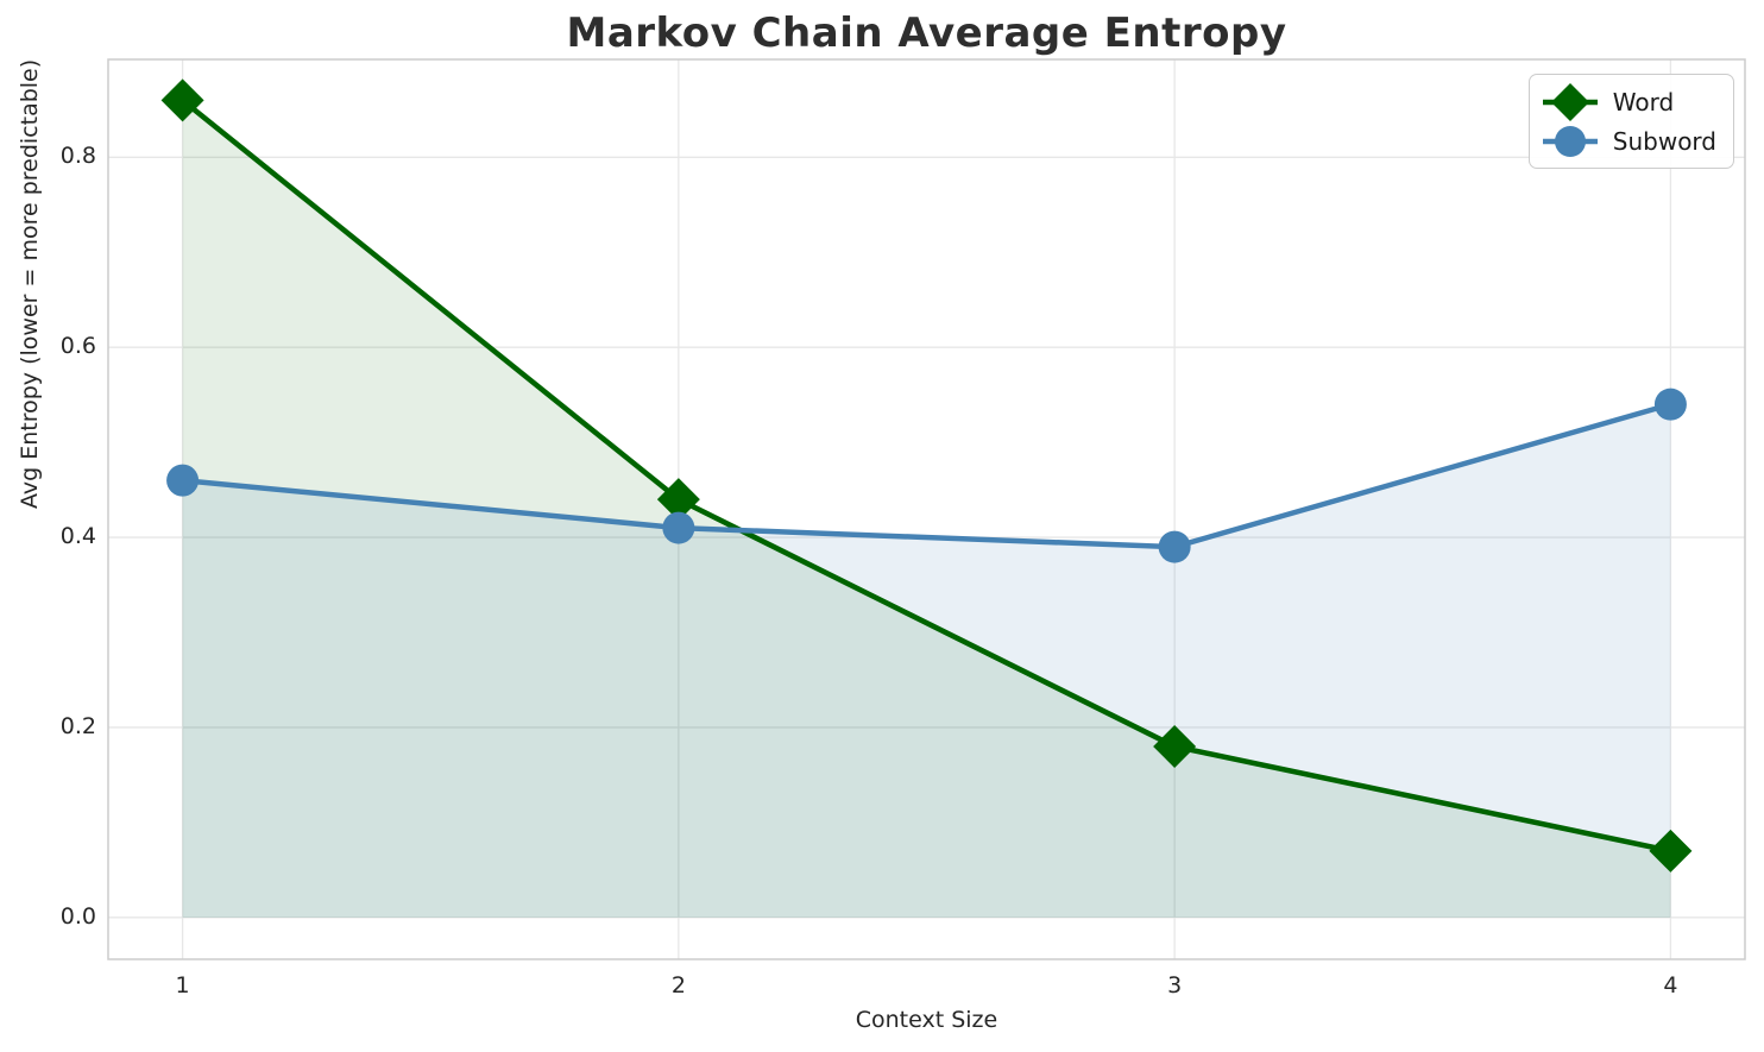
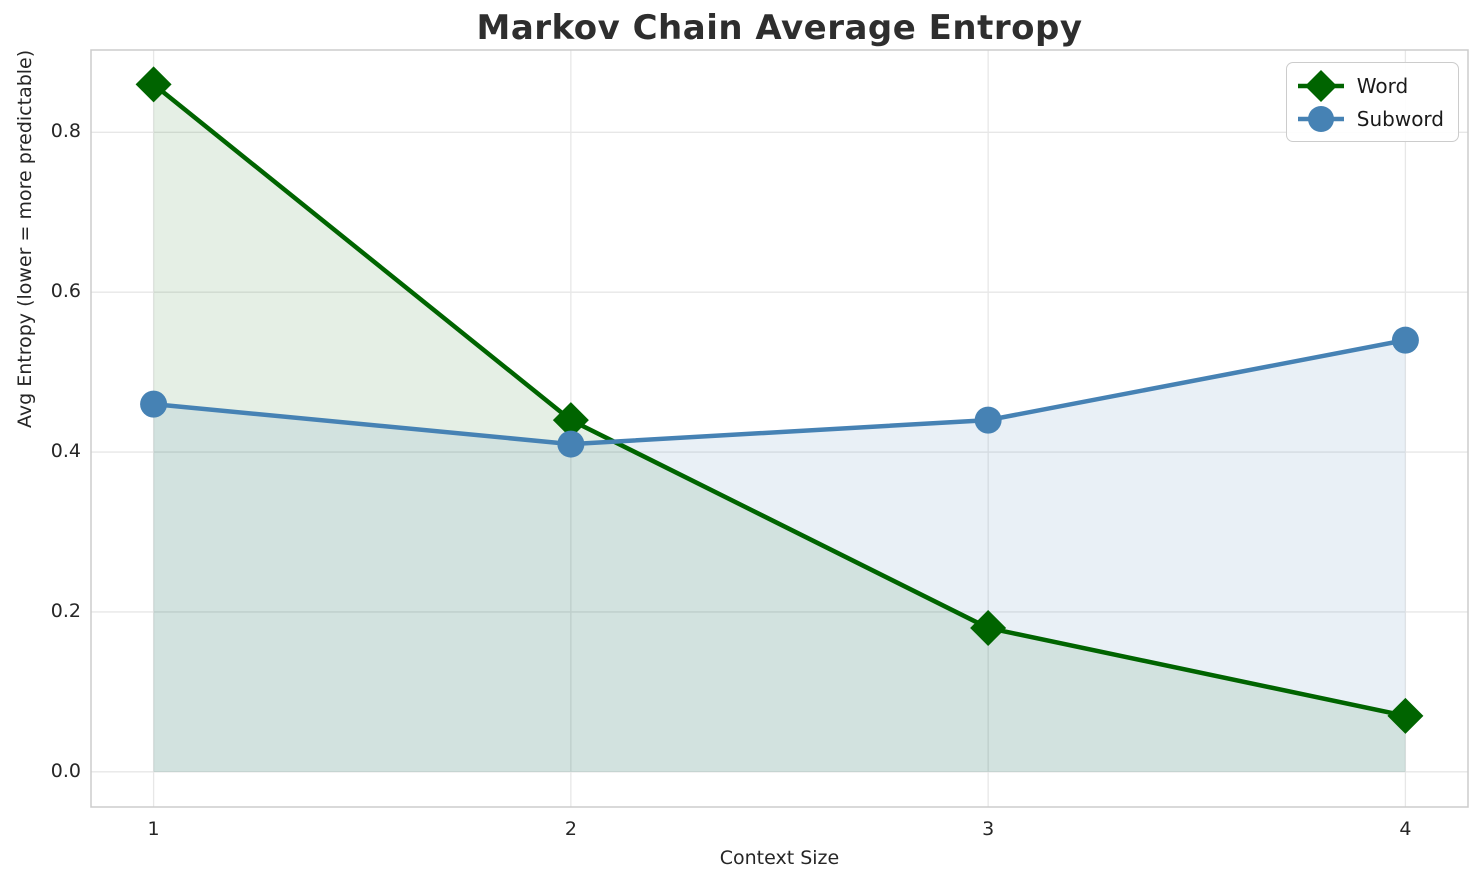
Subword/3: 0.39 -> 0.44
